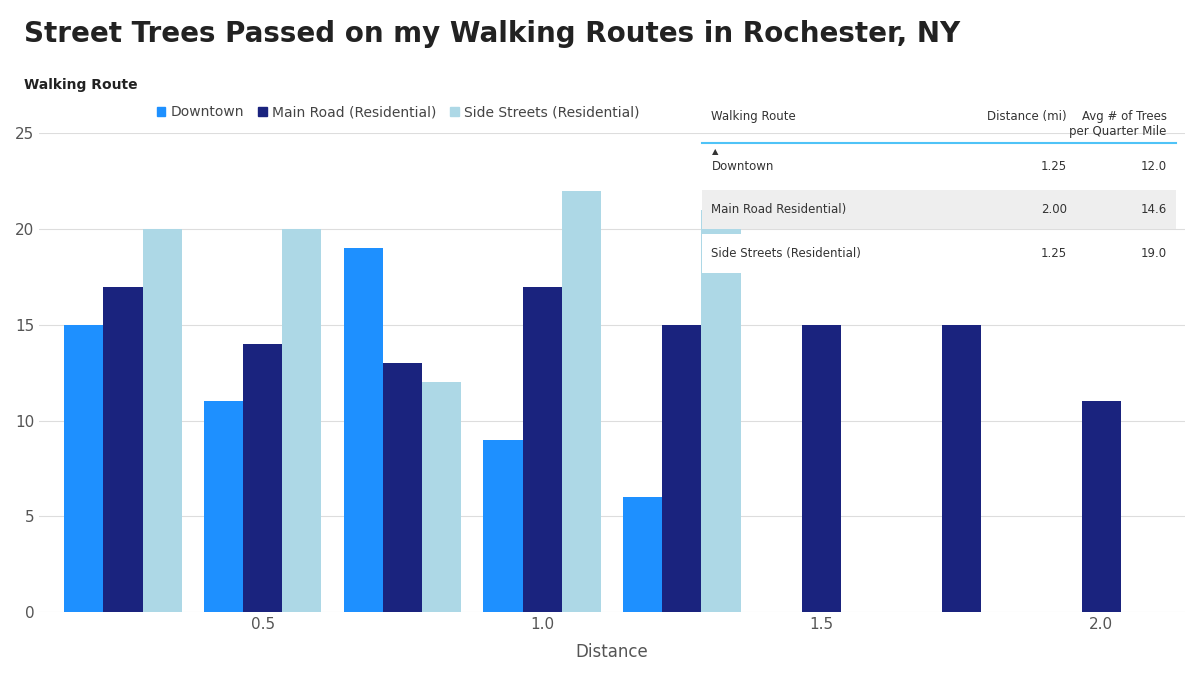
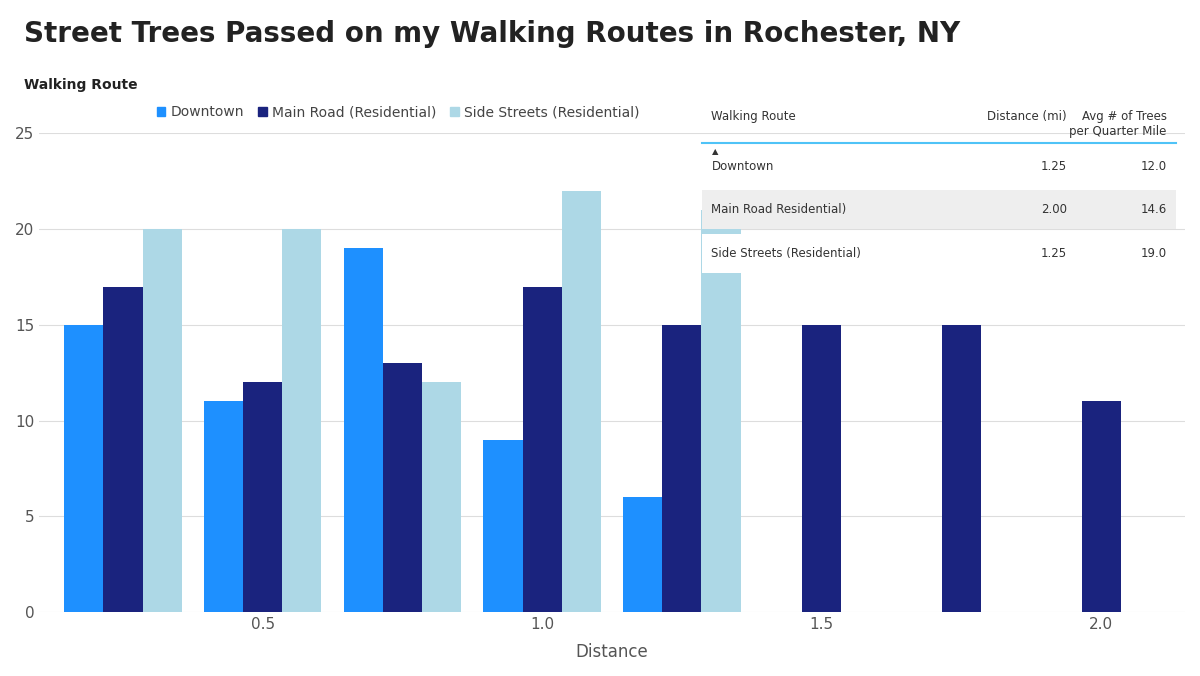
Main Road (Residential)/0.5: 14 -> 12
